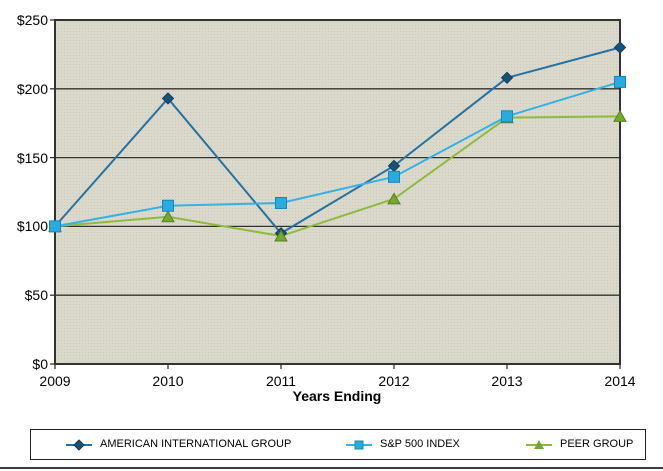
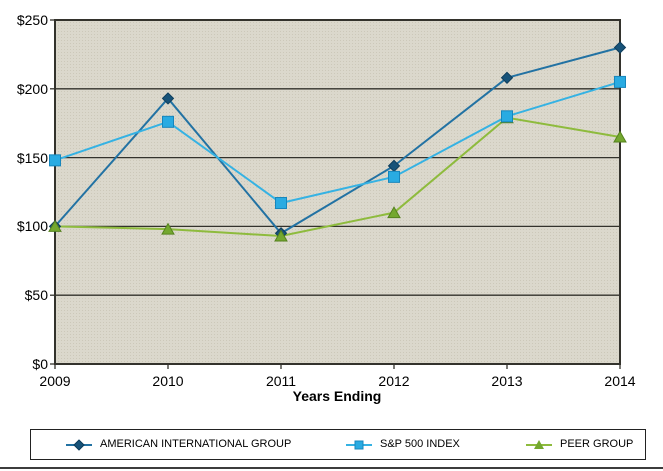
S&P 500 INDEX/2009: $100 -> $148
S&P 500 INDEX/2010: $115 -> $176
PEER GROUP/2010: $107 -> $98
PEER GROUP/2012: $120 -> $110
PEER GROUP/2014: $180 -> $165
